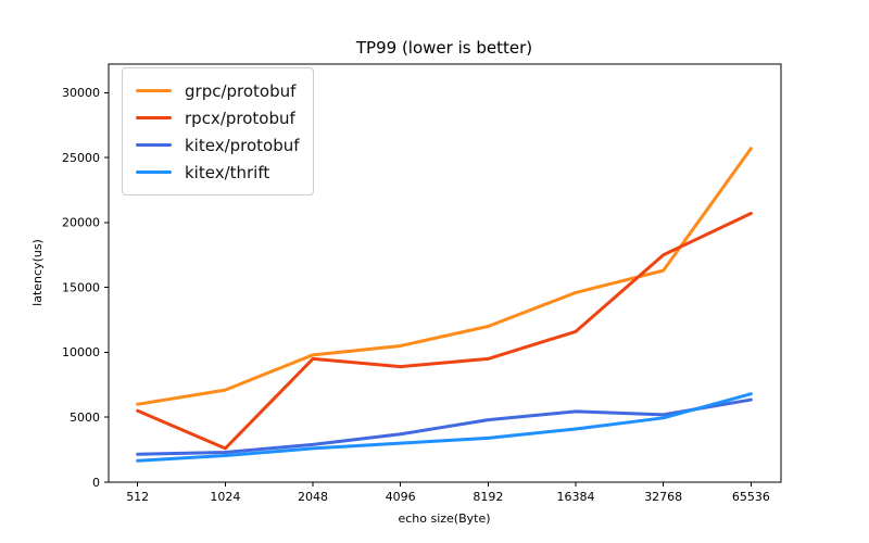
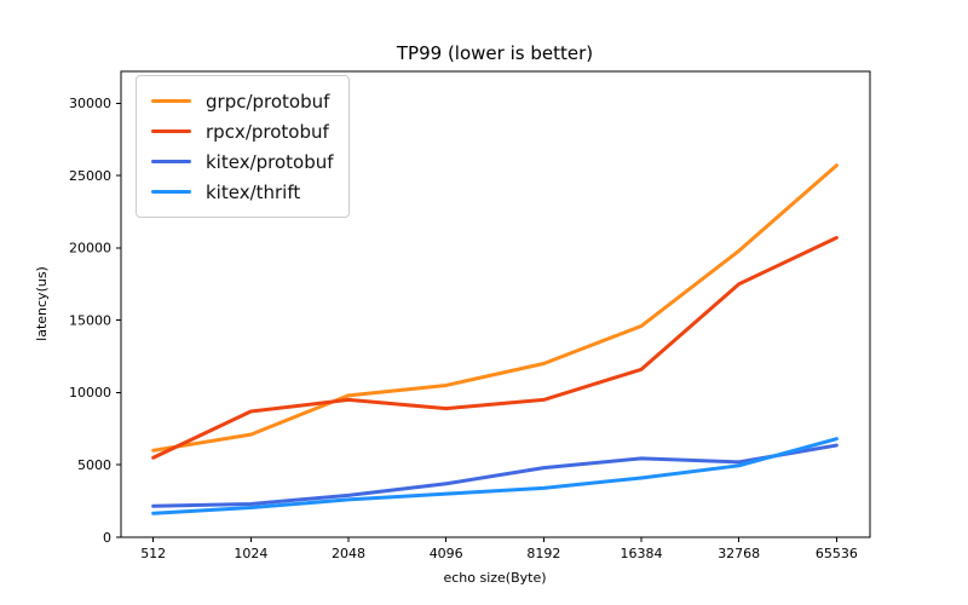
rpcx/protobuf/1024: 2600 -> 8700
grpc/protobuf/32768: 16300 -> 19800
